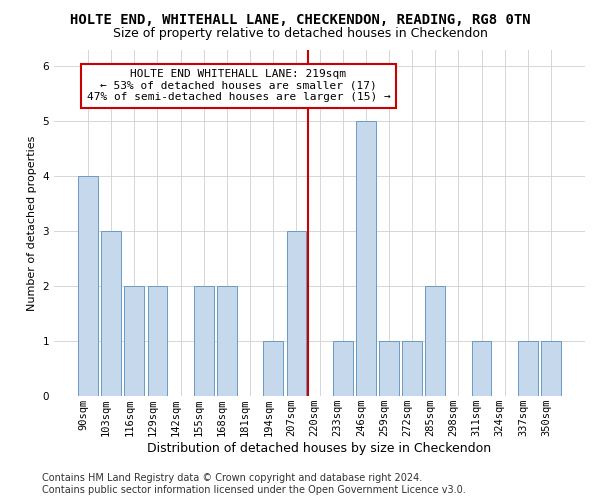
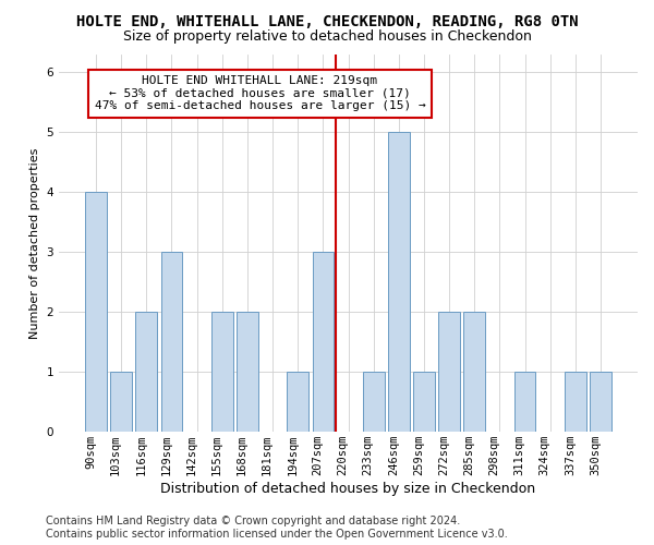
103sqm: 3 -> 1
129sqm: 2 -> 3
272sqm: 1 -> 2
